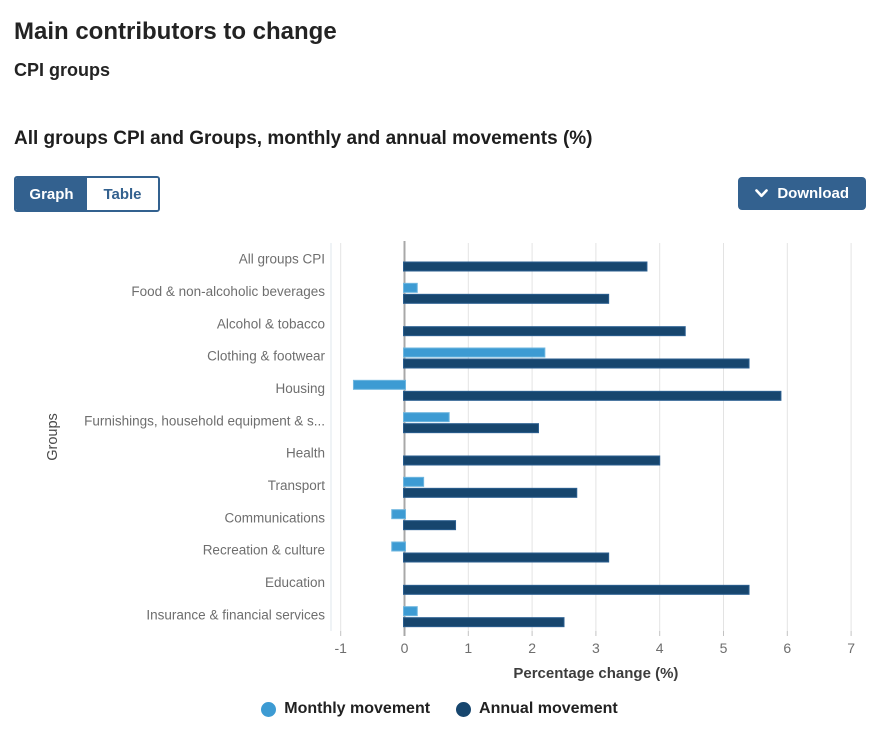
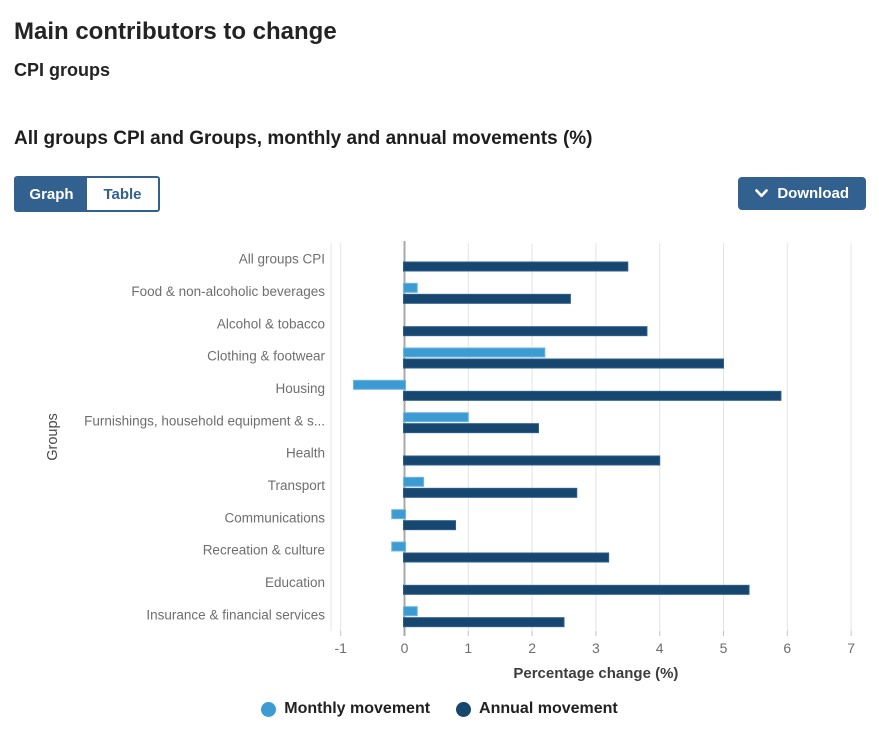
Annual movement/All groups CPI: 3.8 -> 3.5
Annual movement/Food & non-alcoholic beverages: 3.2 -> 2.6
Annual movement/Alcohol & tobacco: 4.4 -> 3.8
Annual movement/Clothing & footwear: 5.4 -> 5.0
Monthly movement/Furnishings, household equipment & s...: 0.7 -> 1.0
